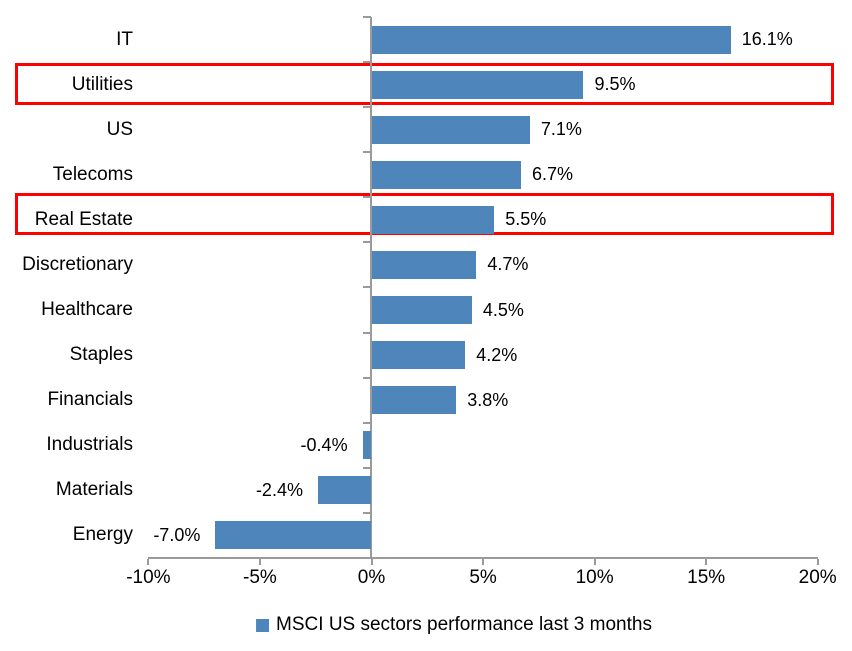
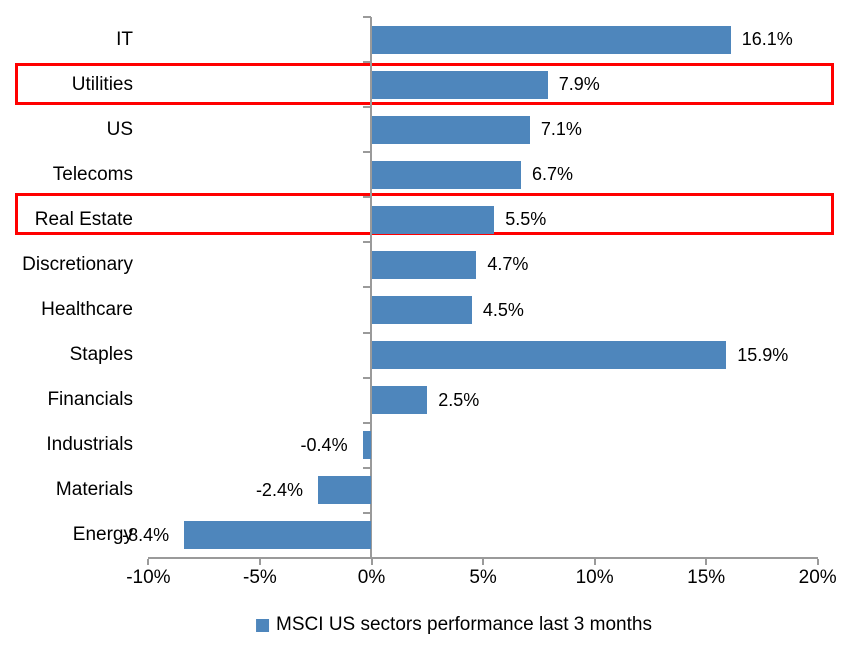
Utilities: 9.5% -> 7.9%
Staples: 4.2% -> 15.9%
Financials: 3.8% -> 2.5%
Energy: -7.0% -> -8.4%
